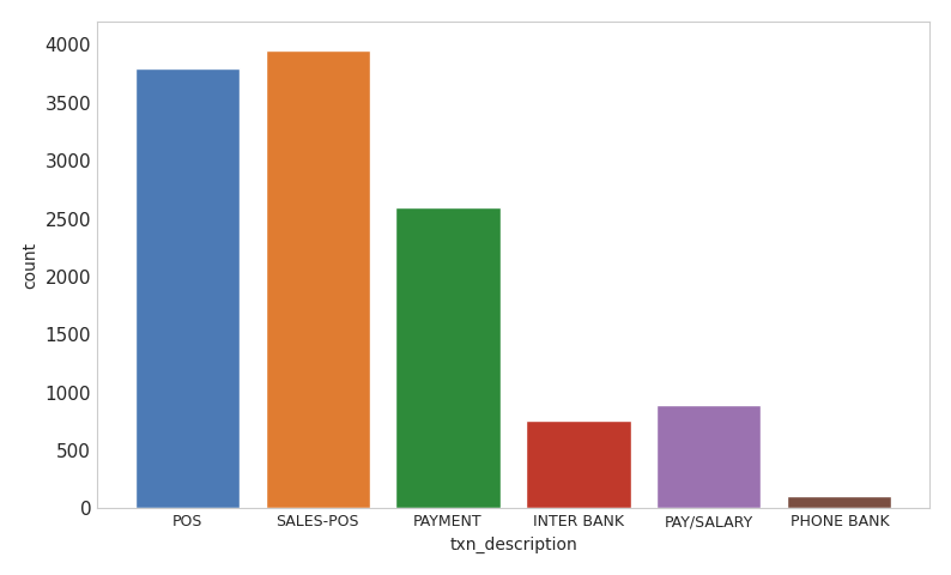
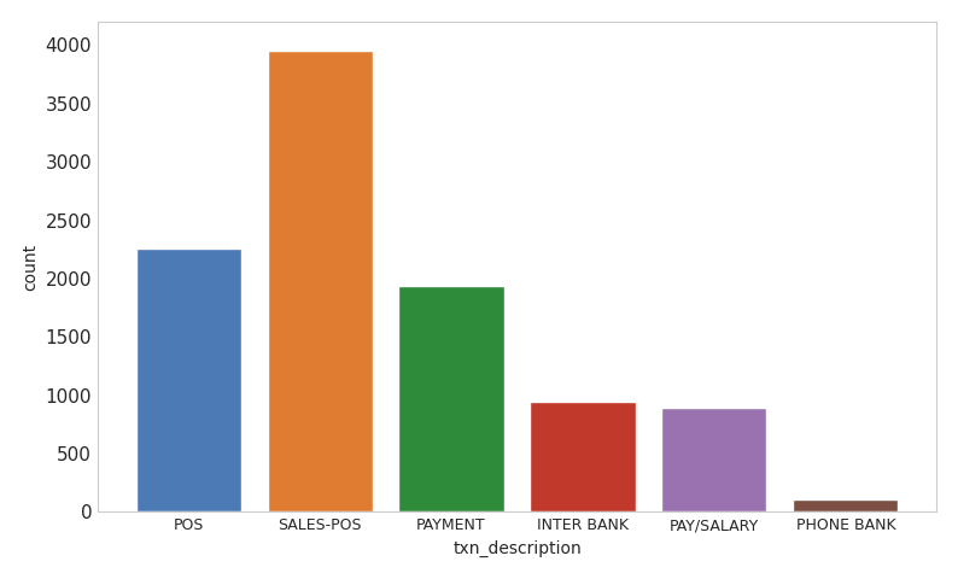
POS: 3800 -> 2260
PAYMENT: 2600 -> 1940
INTER BANK: 760 -> 940
